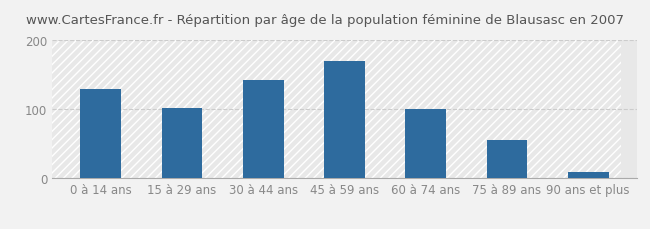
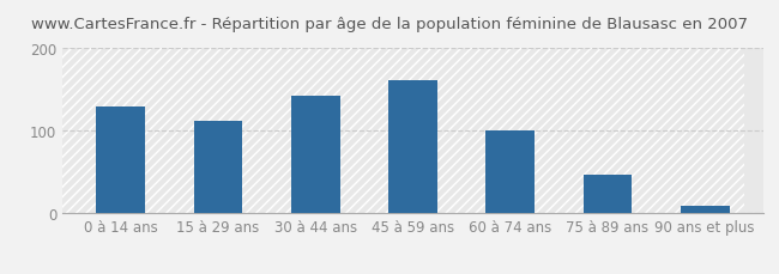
15 à 29 ans: 102 -> 112
45 à 59 ans: 170 -> 161
75 à 89 ans: 56 -> 47
